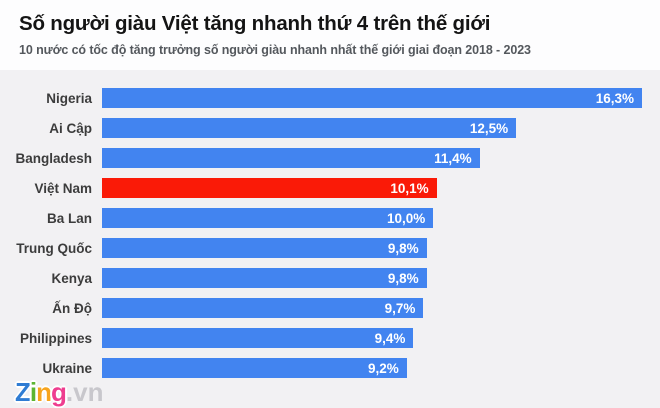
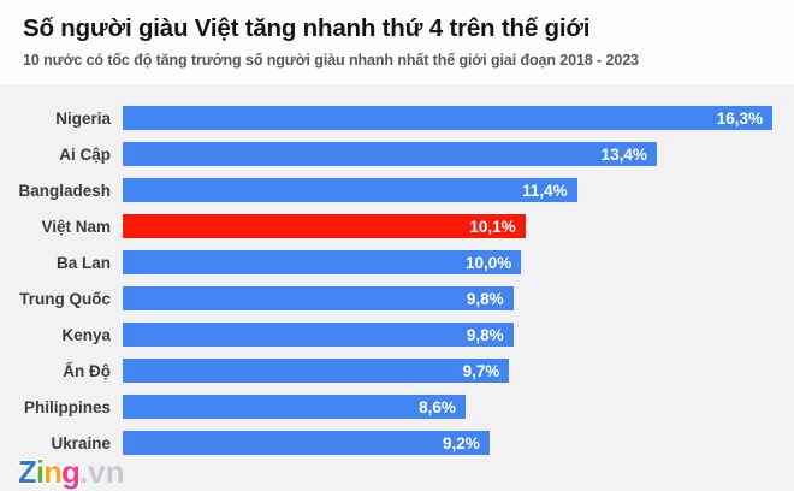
Ai Cập: 12,5% -> 13,4%
Philippines: 9,4% -> 8,6%
